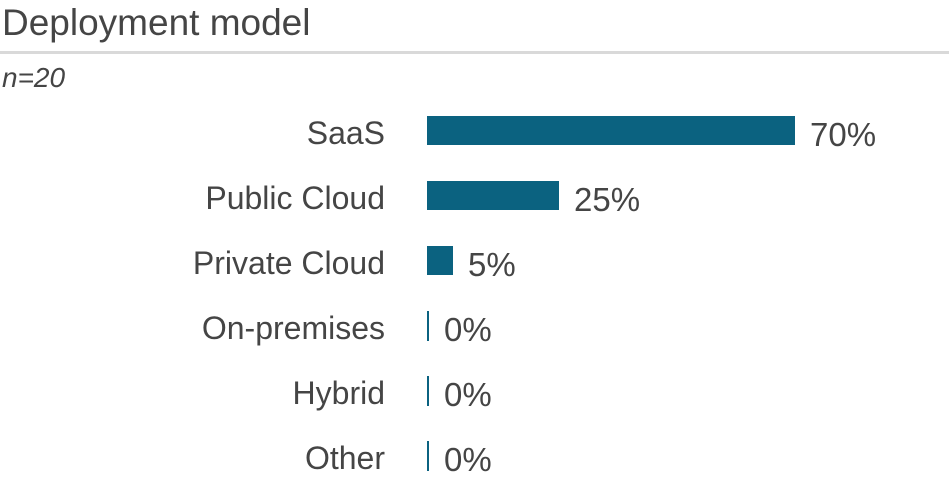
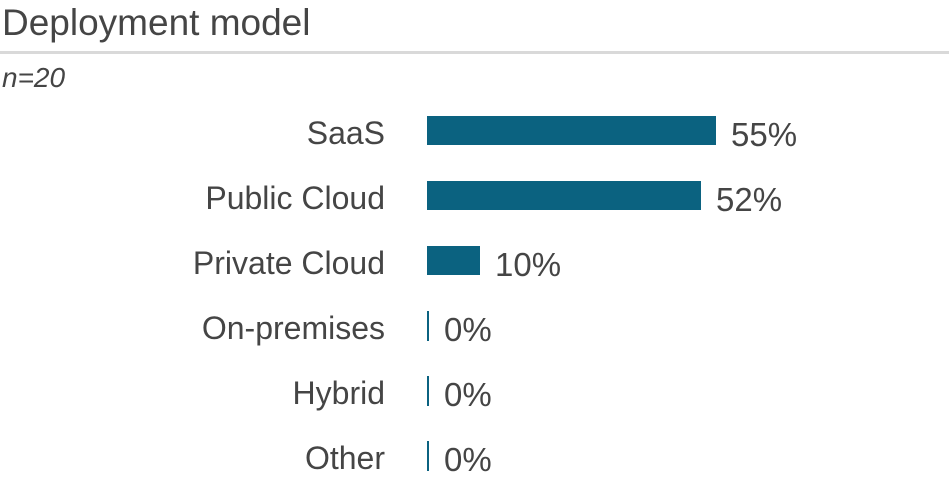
SaaS: 70% -> 55%
Public Cloud: 25% -> 52%
Private Cloud: 5% -> 10%
